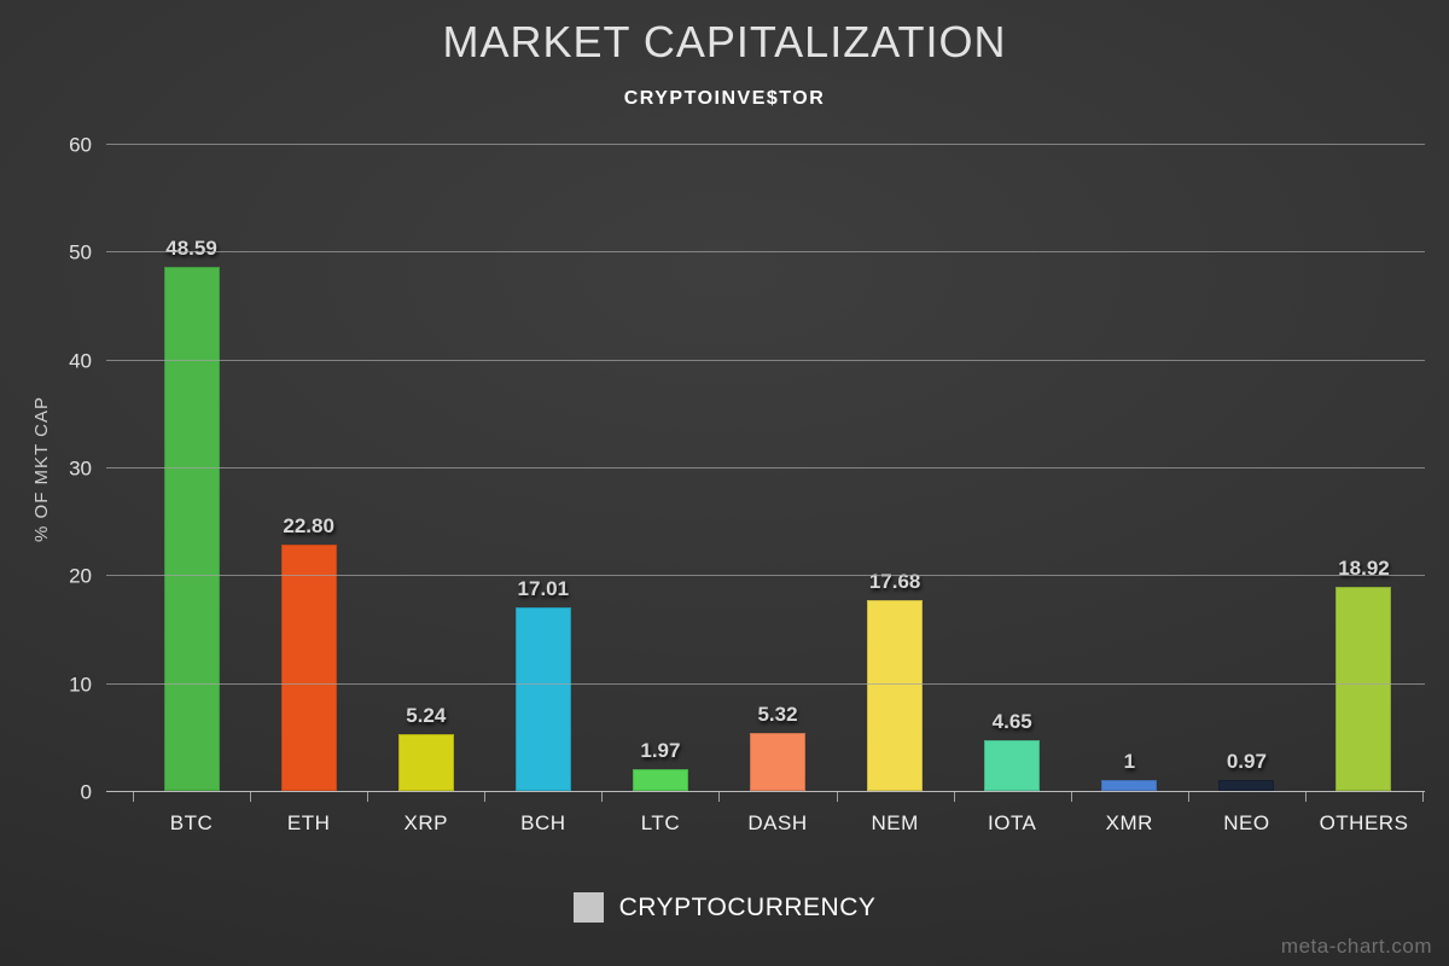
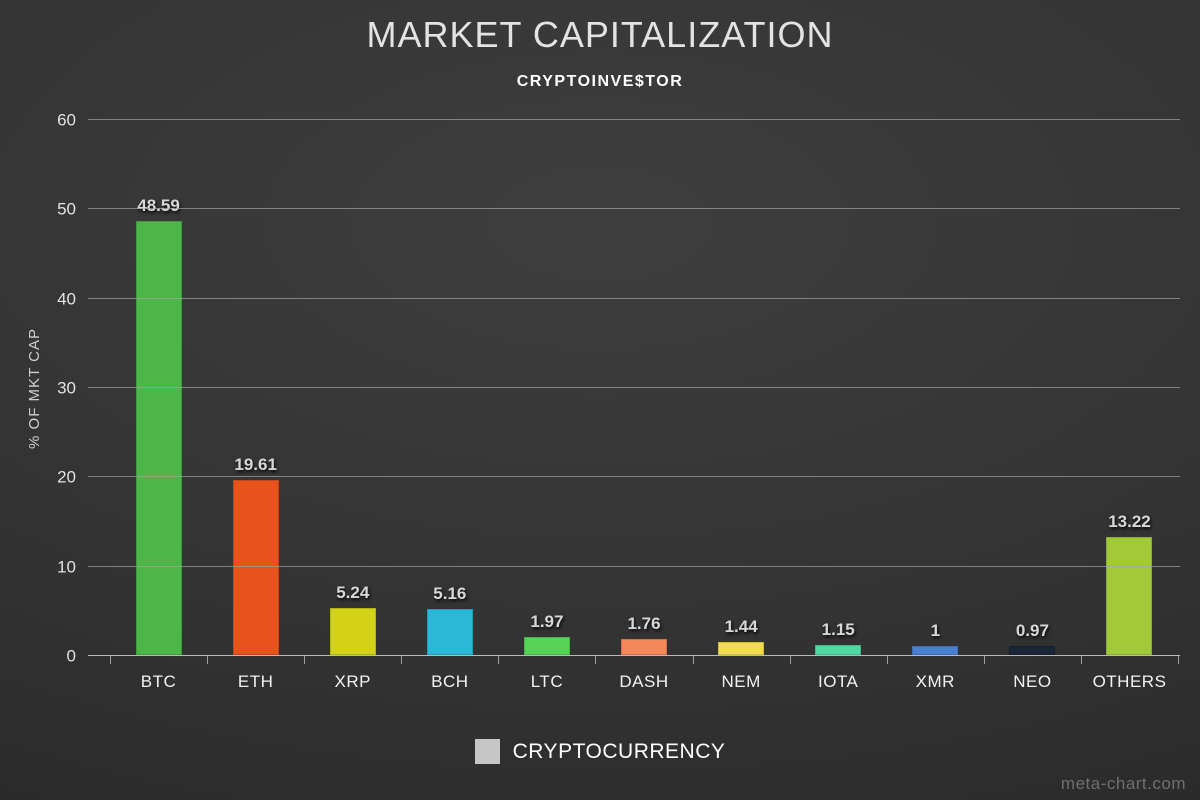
ETH: 22.80 -> 19.61
BCH: 17.01 -> 5.16
DASH: 5.32 -> 1.76
NEM: 17.68 -> 1.44
IOTA: 4.65 -> 1.15
OTHERS: 18.92 -> 13.22
